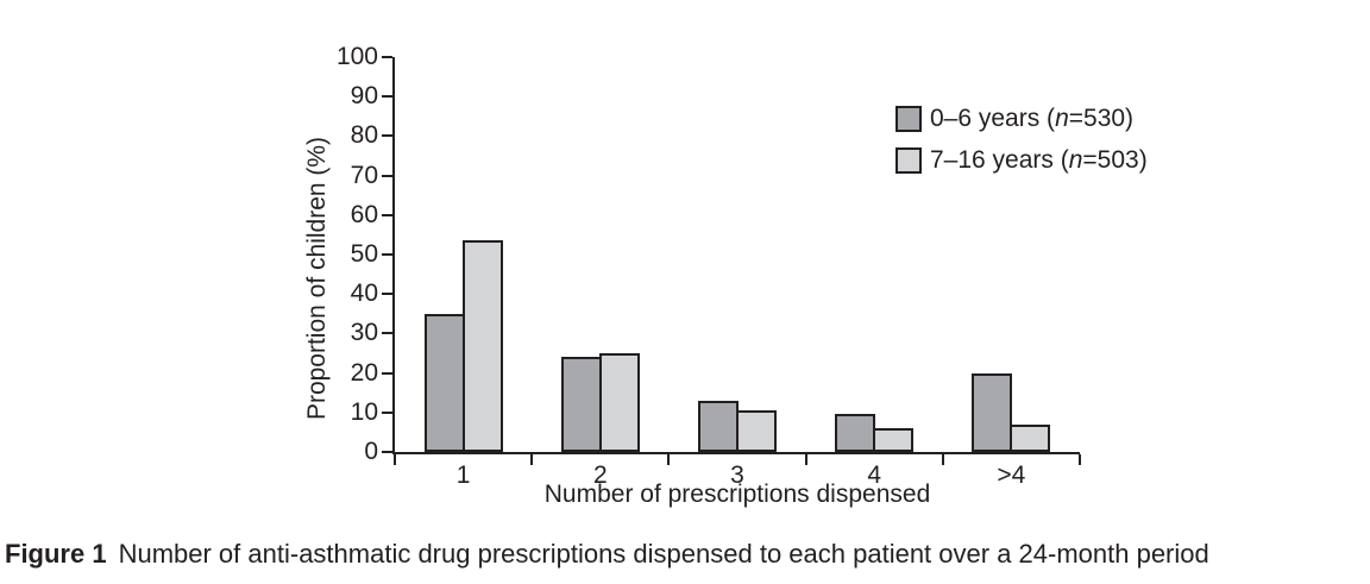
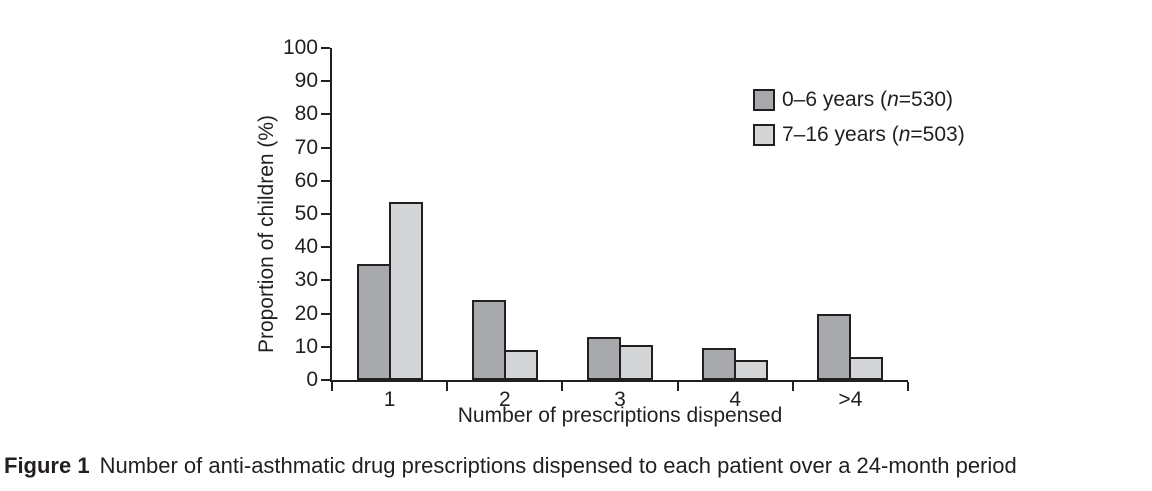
7–16 years (n=503)/2: 25 -> 9
